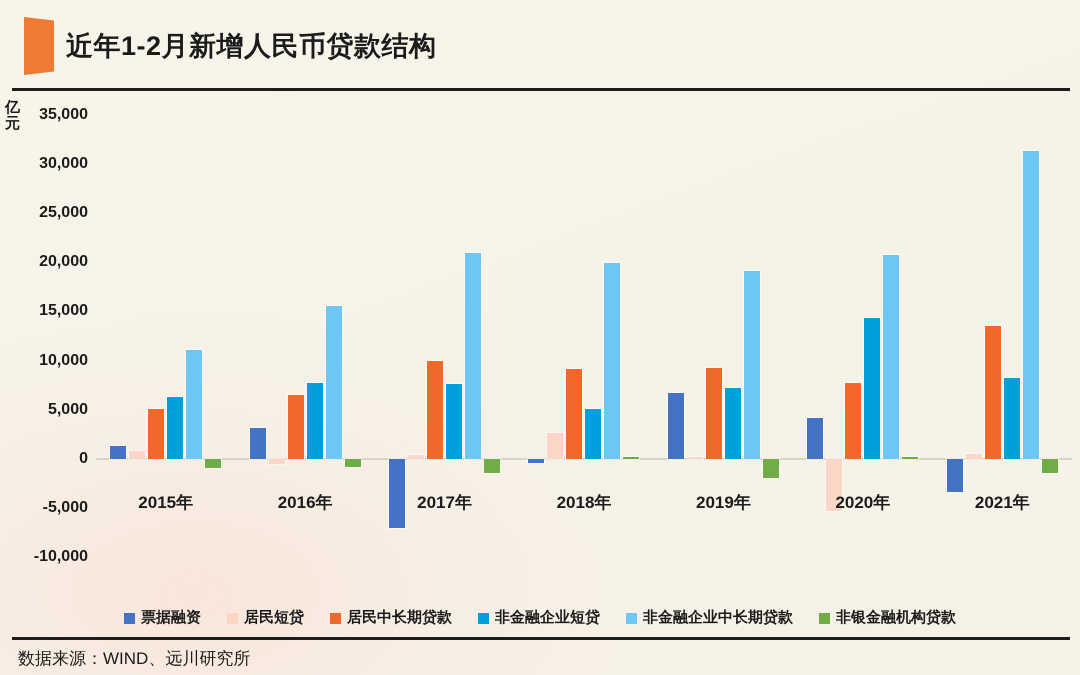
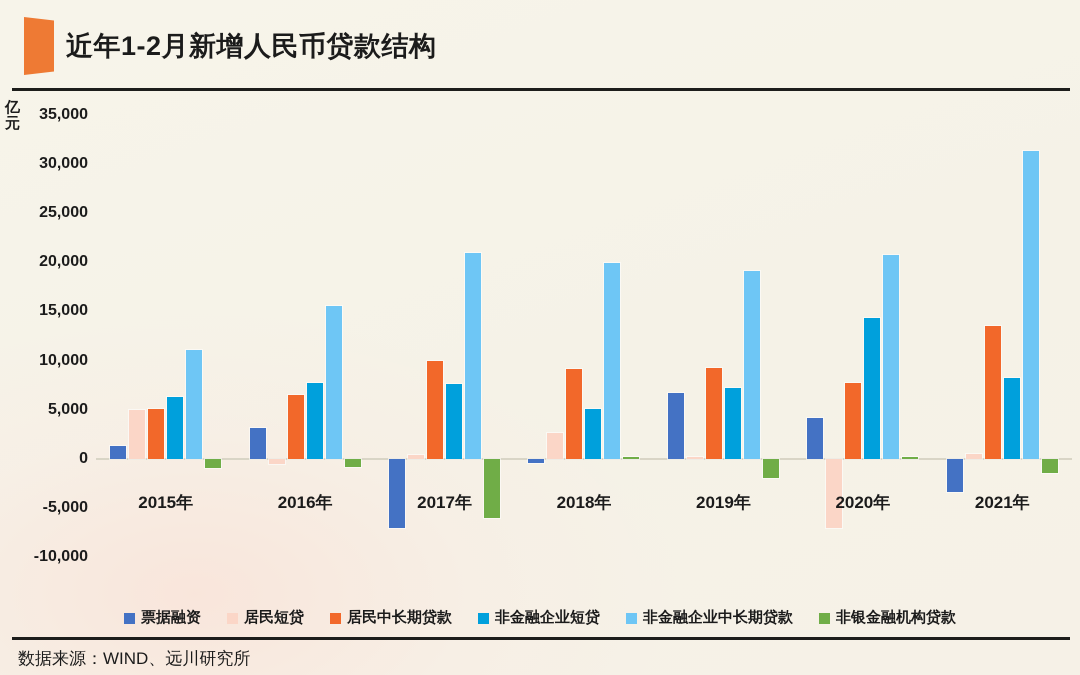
居民短贷/2015年: 1000 -> 5000
非银金融机构贷款/2017年: -2000 -> -6000
居民短贷/2020年: -5000 -> -7000
